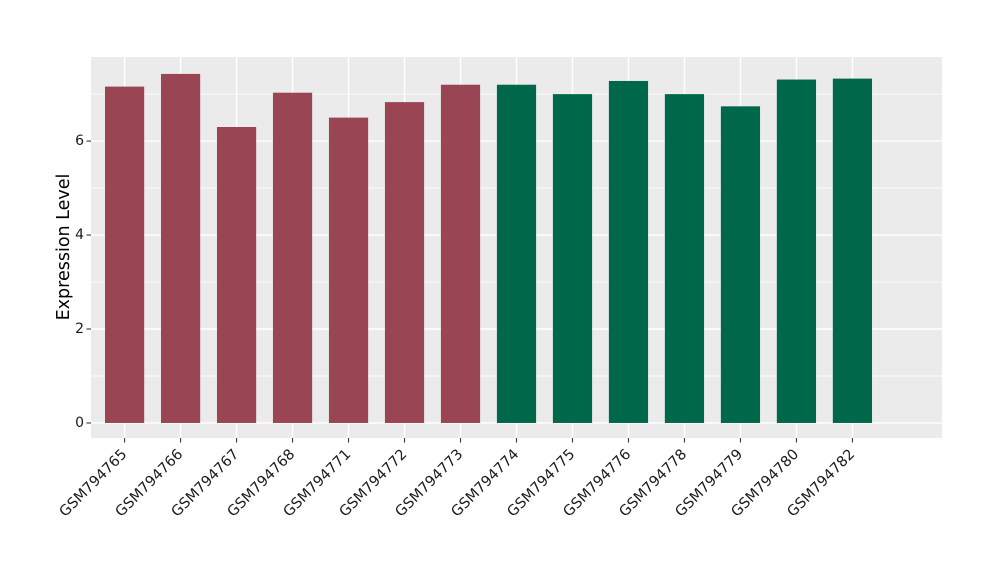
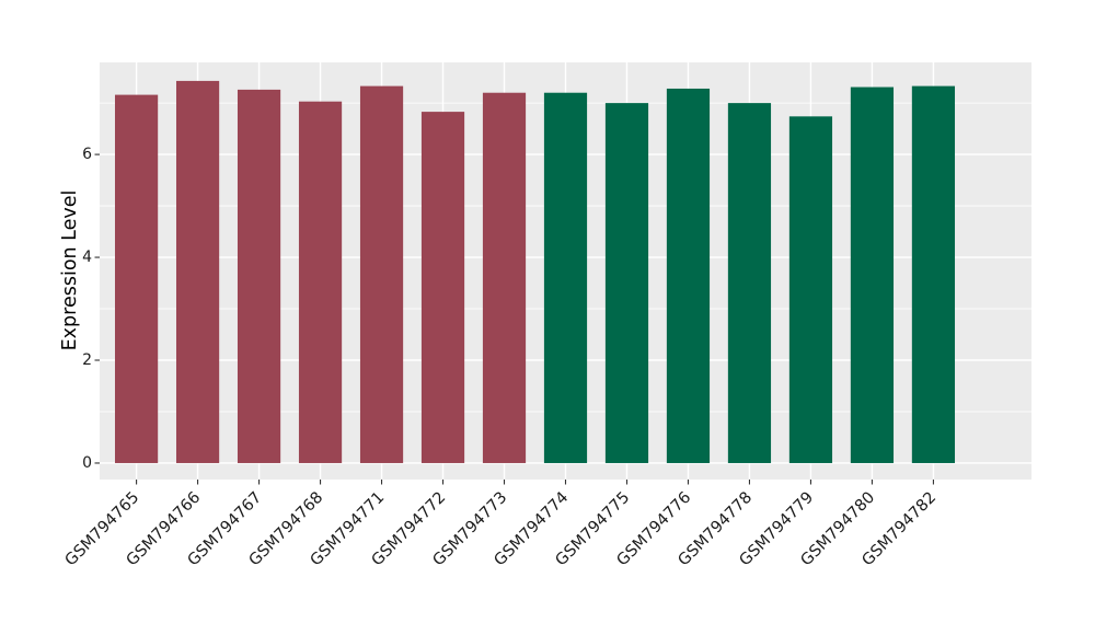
GSM794767: 6.3 -> 7.3
GSM794771: 6.5 -> 7.3
